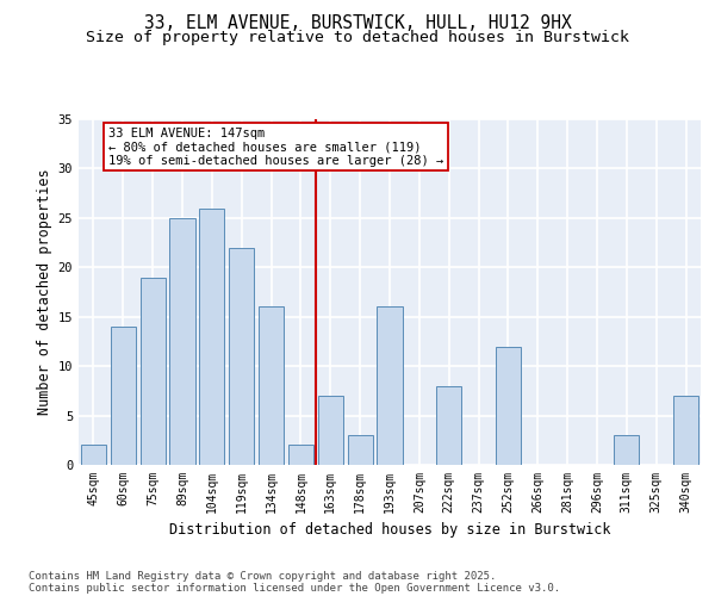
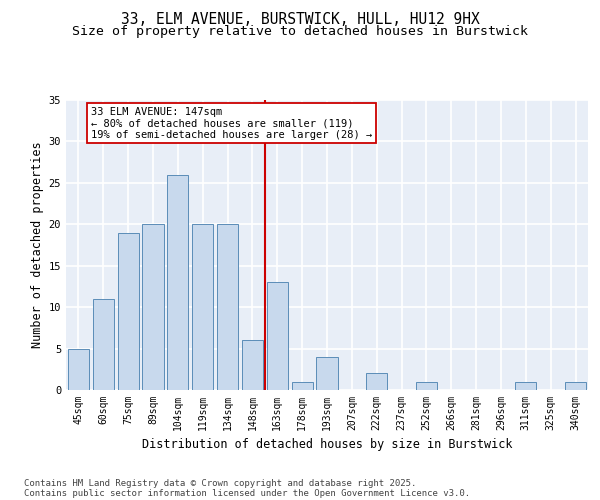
45sqm: 2 -> 5
60sqm: 14 -> 11
89sqm: 25 -> 20
119sqm: 22 -> 20
134sqm: 16 -> 20
148sqm: 2 -> 6
163sqm: 7 -> 13
178sqm: 3 -> 1
193sqm: 16 -> 4
222sqm: 8 -> 2
252sqm: 12 -> 1
311sqm: 3 -> 1
340sqm: 7 -> 1
